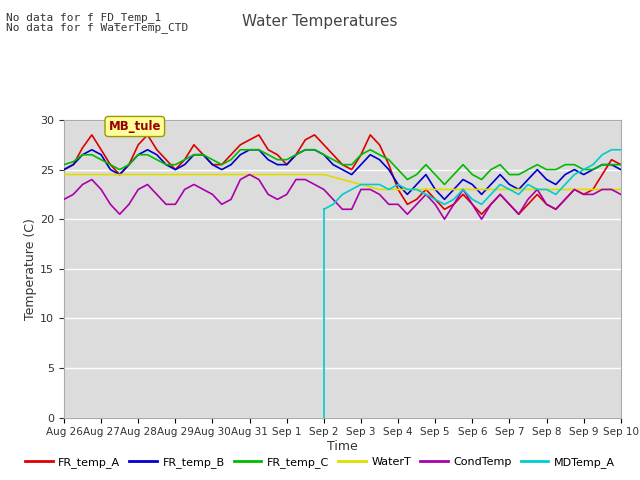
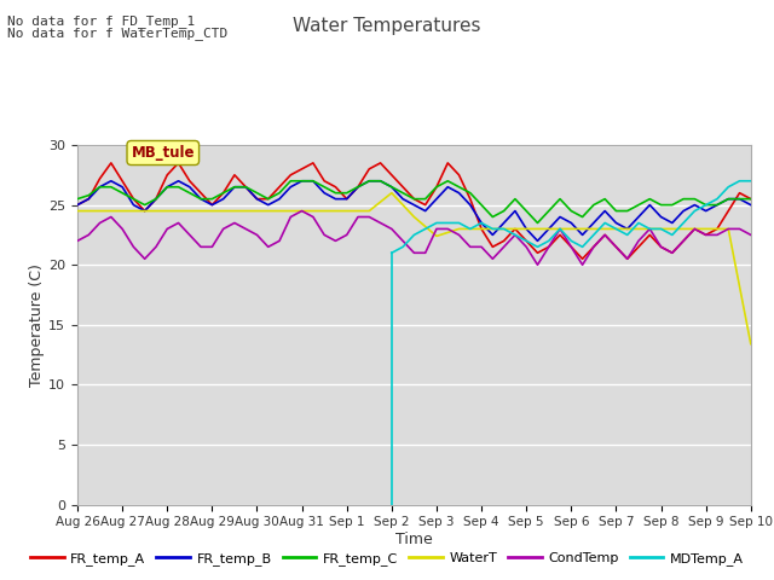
WaterT/Sep 2: 24.5 -> 26.0
WaterT/Sep 3: 23.5 -> 22.4
WaterT/Sep 10: 23.0 -> 13.4
